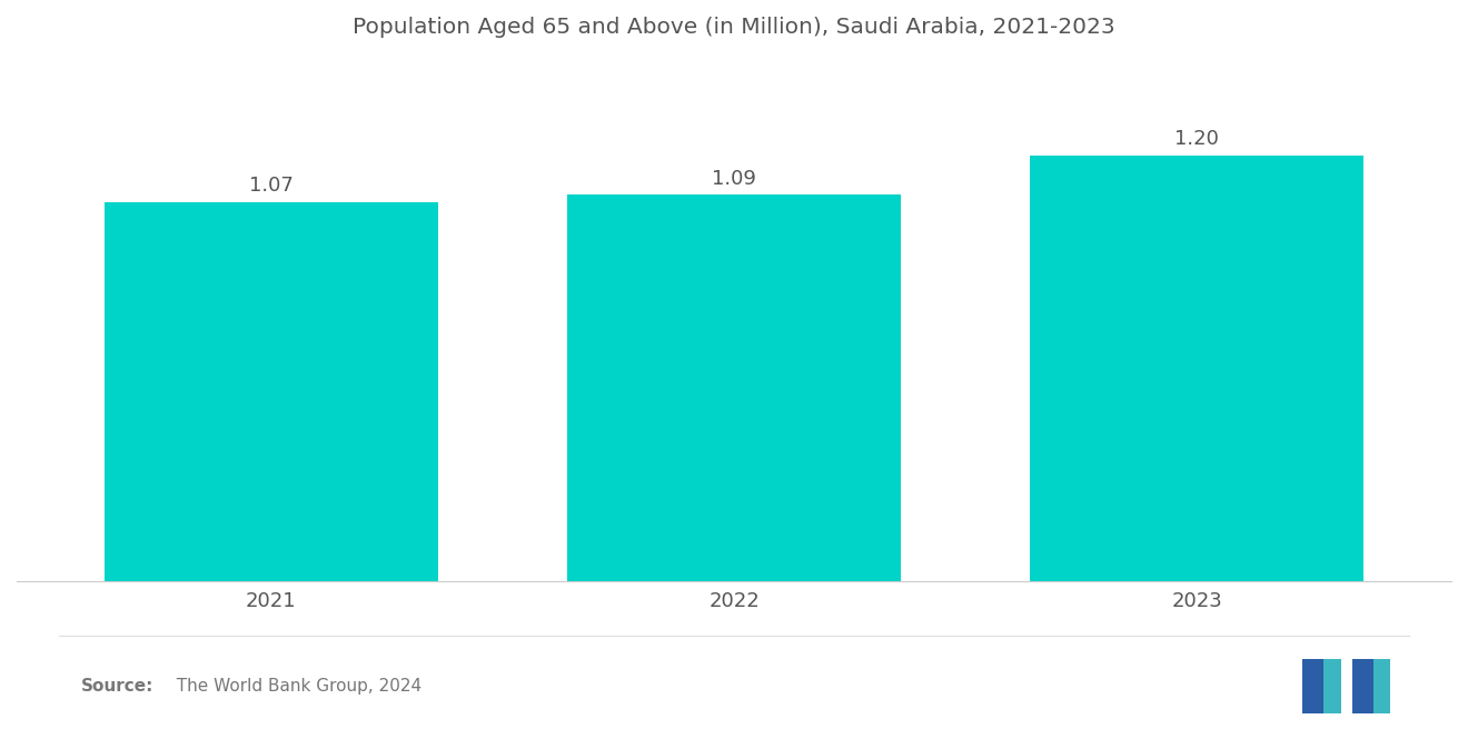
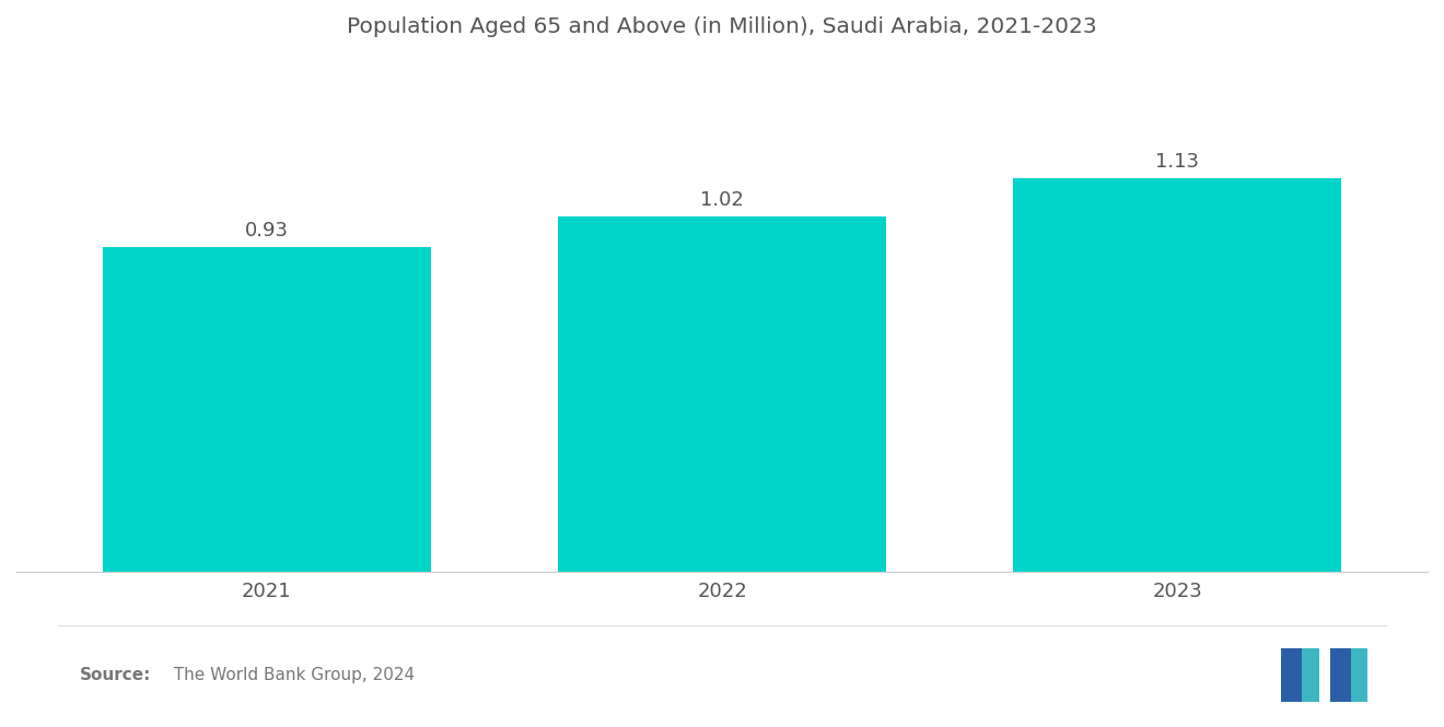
2021: 1.07 -> 0.93
2022: 1.09 -> 1.02
2023: 1.20 -> 1.13
